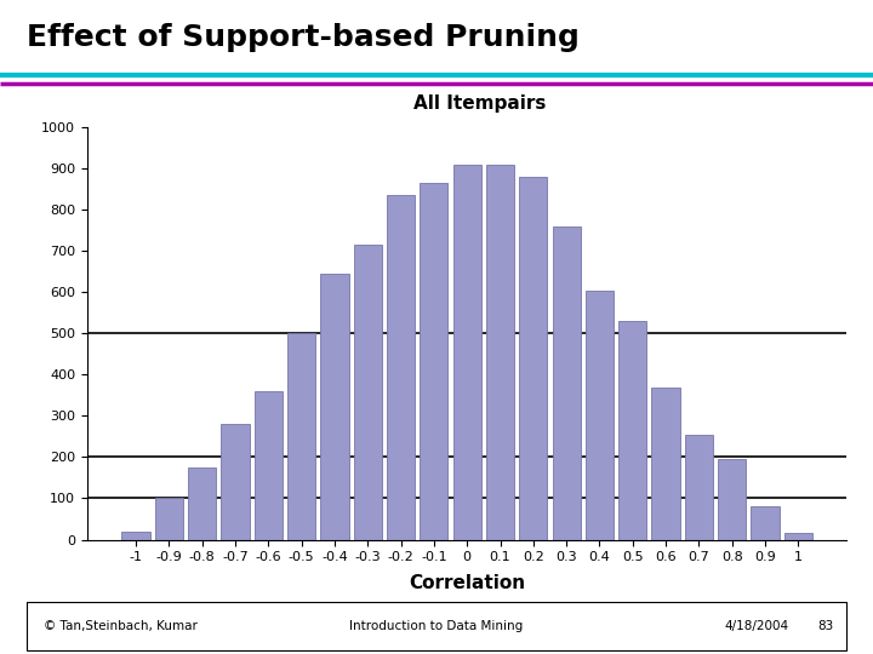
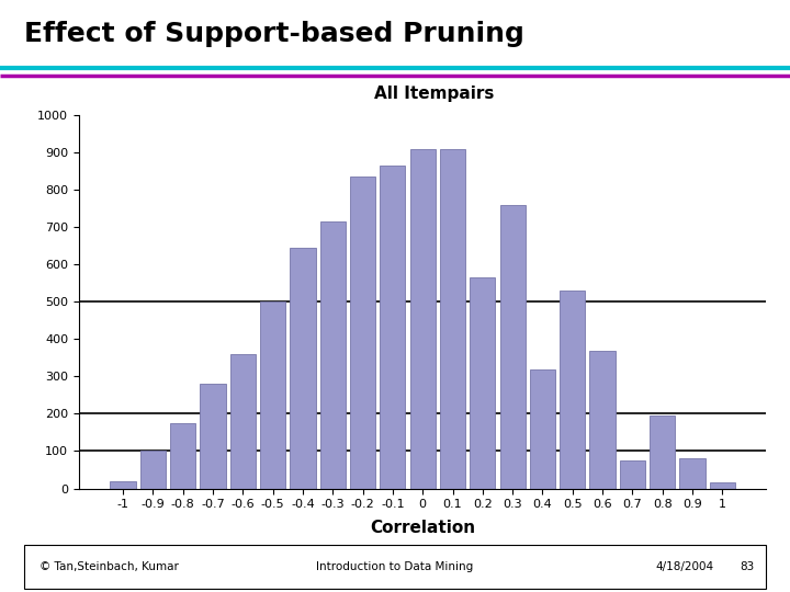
0.2: 880 -> 565
0.4: 605 -> 320
0.7: 255 -> 75
